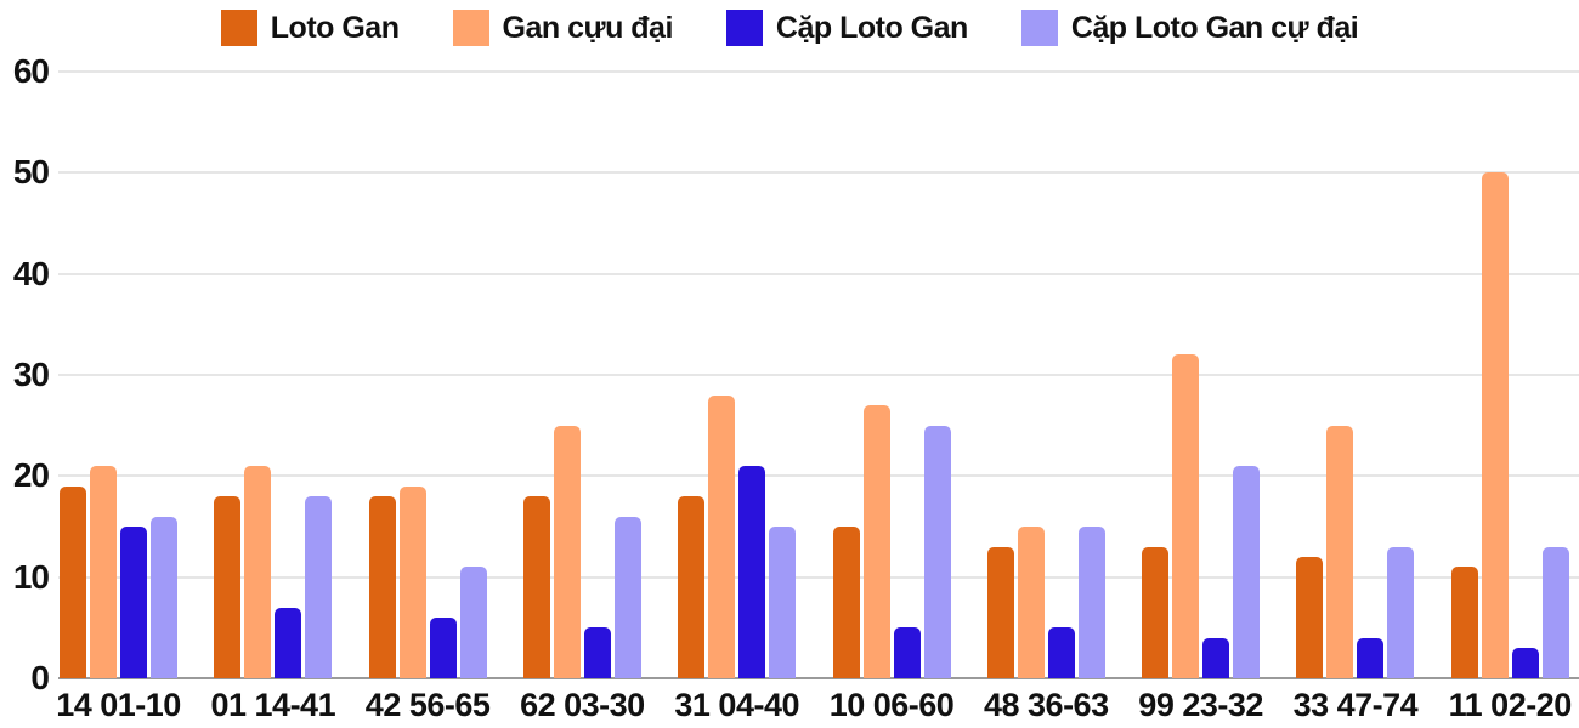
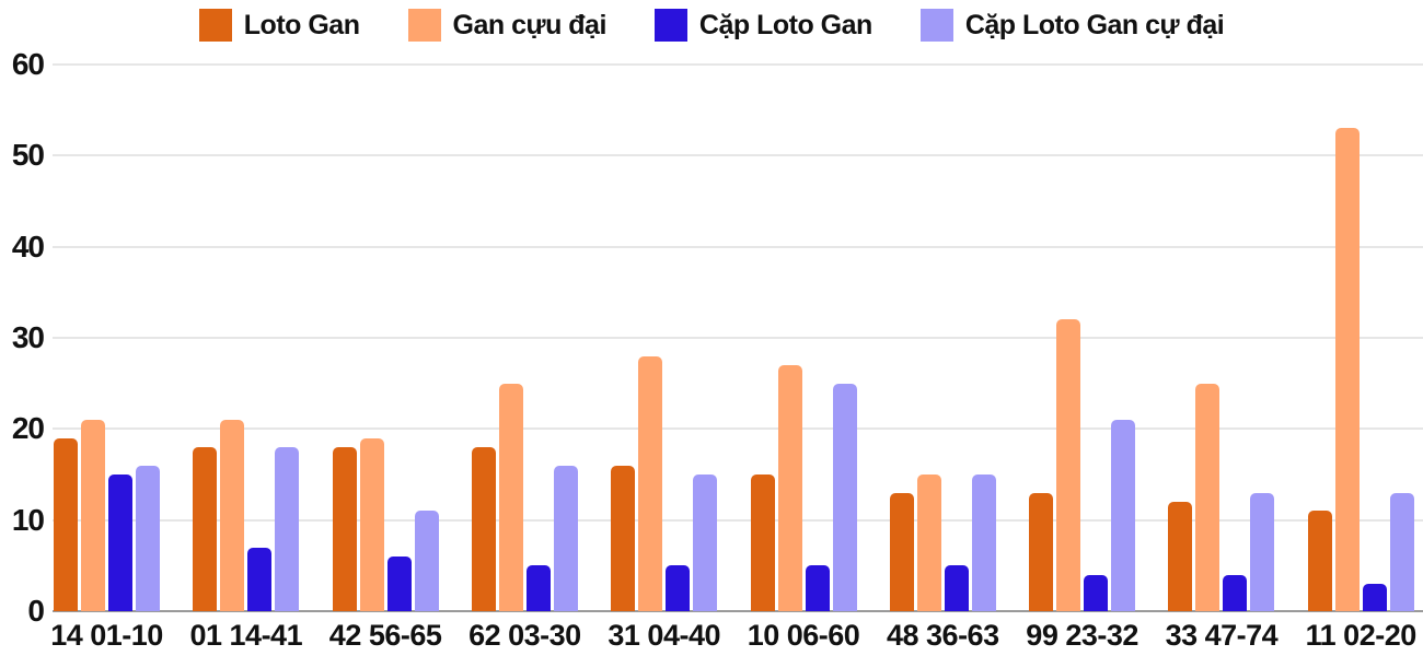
Loto Gan/31 04-40: 18 -> 16
Cặp Loto Gan/31 04-40: 21 -> 5
Gan cựu đại/11 02-20: 50 -> 53
